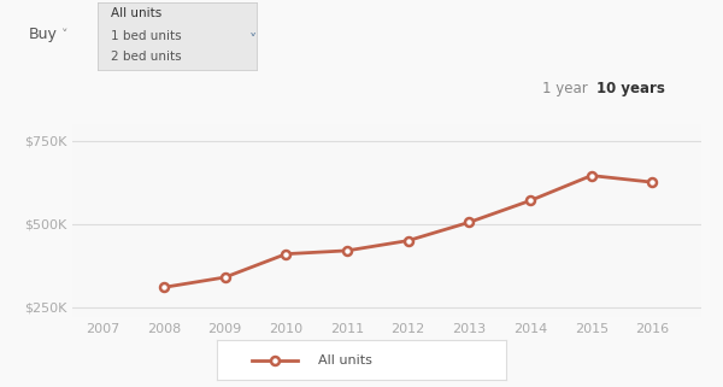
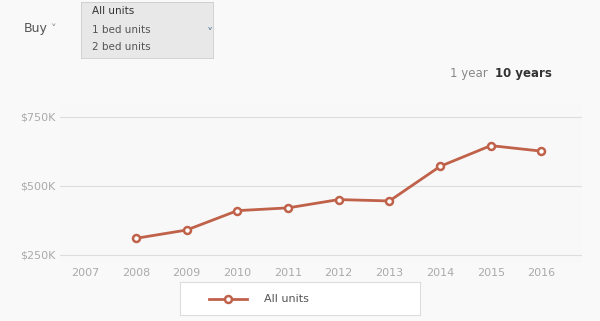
2013: $505K -> $445K
